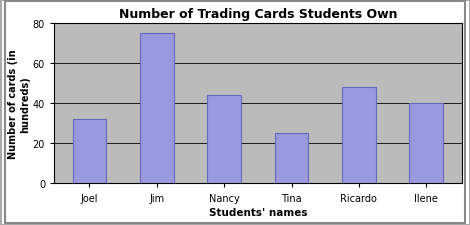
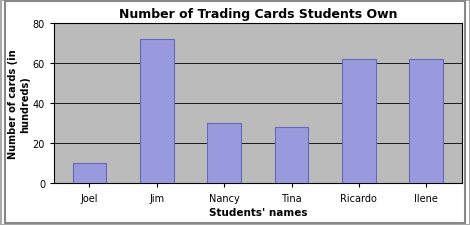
Joel: 32 -> 10
Jim: 75 -> 72
Nancy: 44 -> 30
Tina: 25 -> 28
Ricardo: 48 -> 62
Ilene: 40 -> 62
